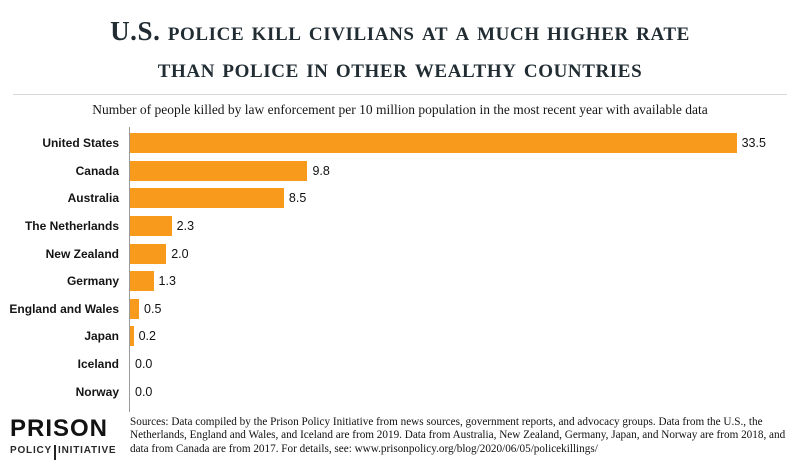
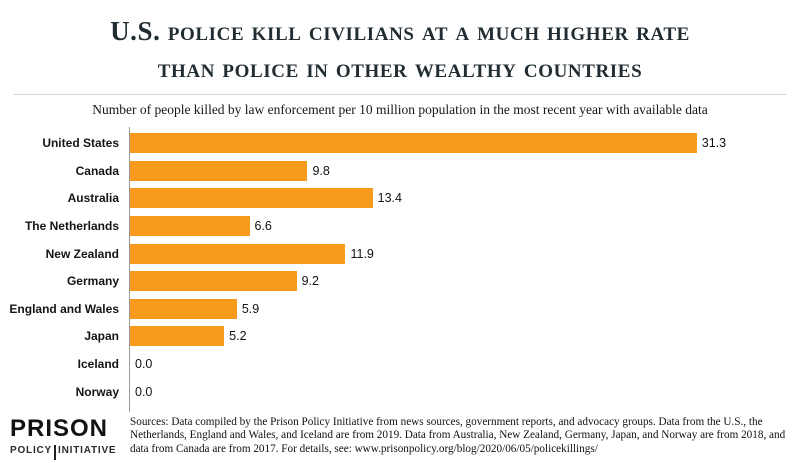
United States: 33.5 -> 31.3
Australia: 8.5 -> 13.4
The Netherlands: 2.3 -> 6.6
New Zealand: 2.0 -> 11.9
Germany: 1.3 -> 9.2
England and Wales: 0.5 -> 5.9
Japan: 0.2 -> 5.2
